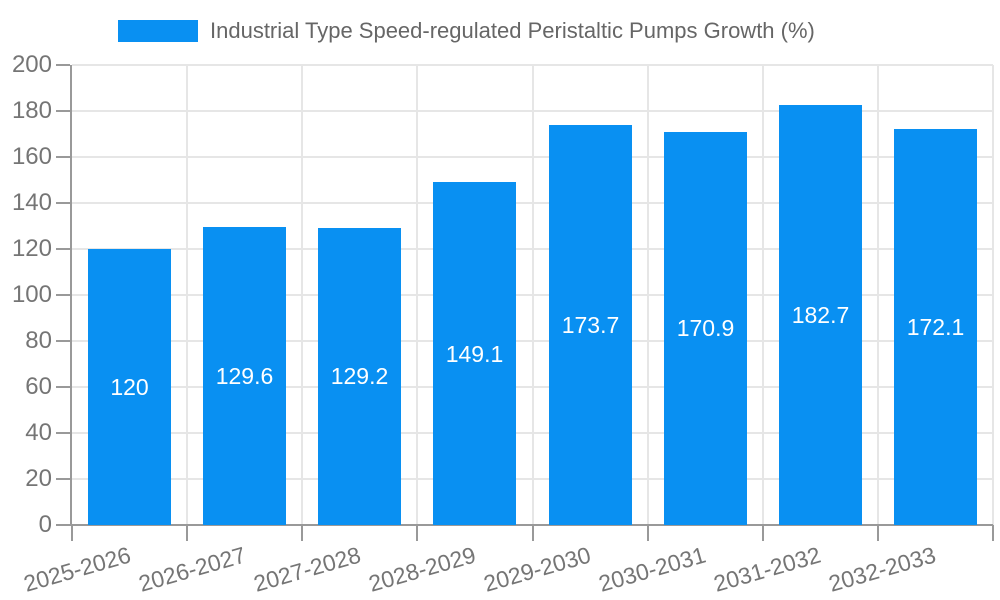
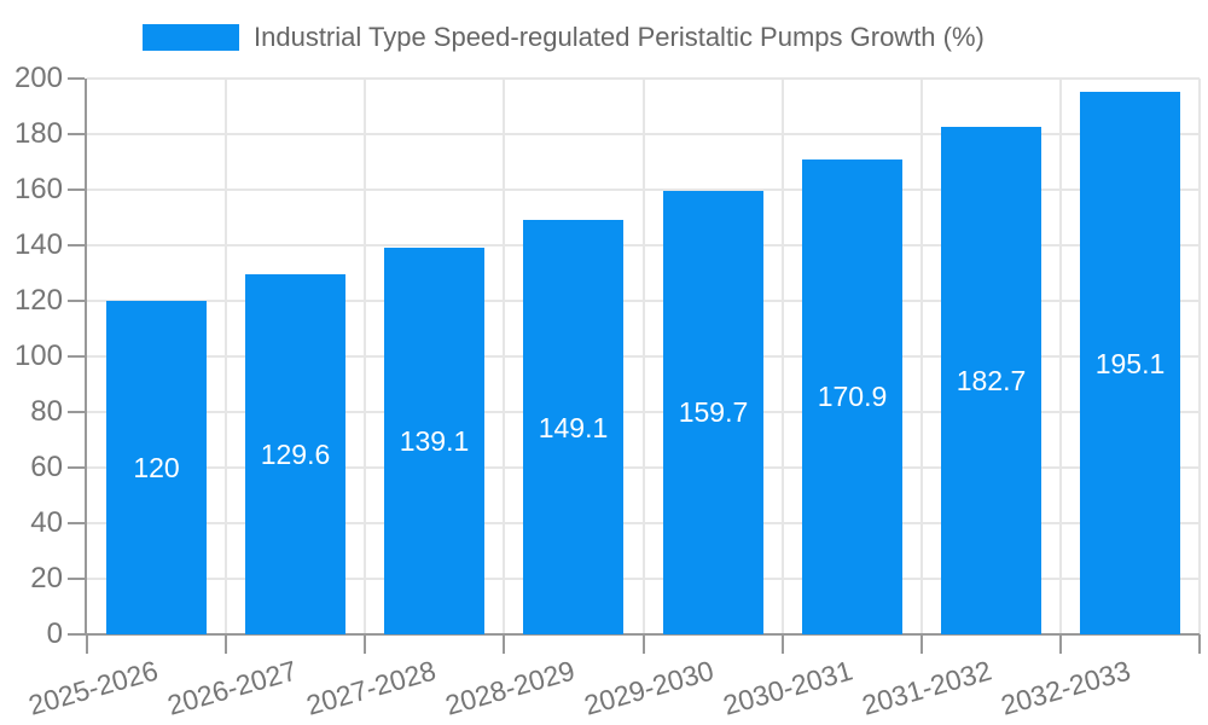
2027-2028: 129.2 -> 139.1
2029-2030: 173.7 -> 159.7
2032-2033: 172.1 -> 195.1
